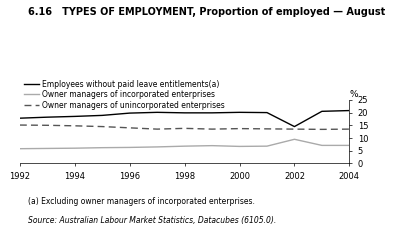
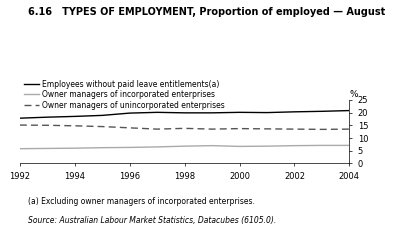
Employees without paid leave entitlements(a)/2002: 14.5 -> 20.3
Owner managers of incorporated enterprises/2002: 9.5 -> 7.0
